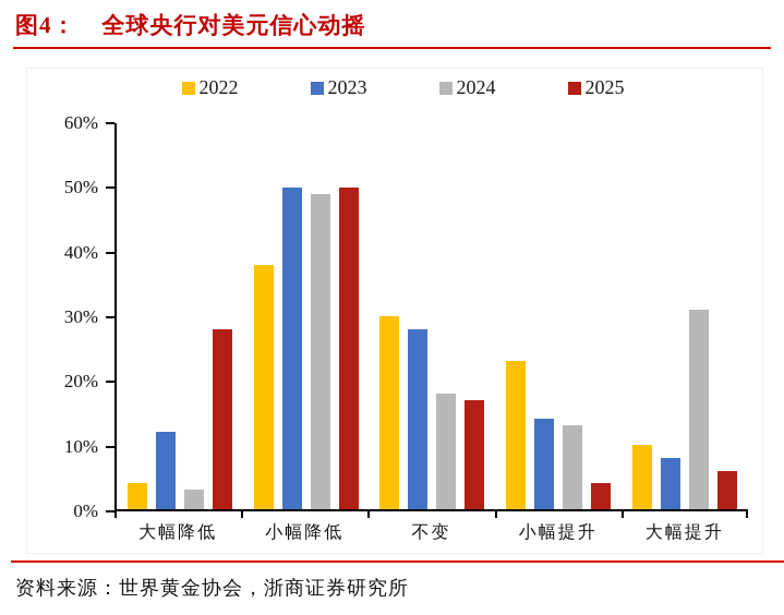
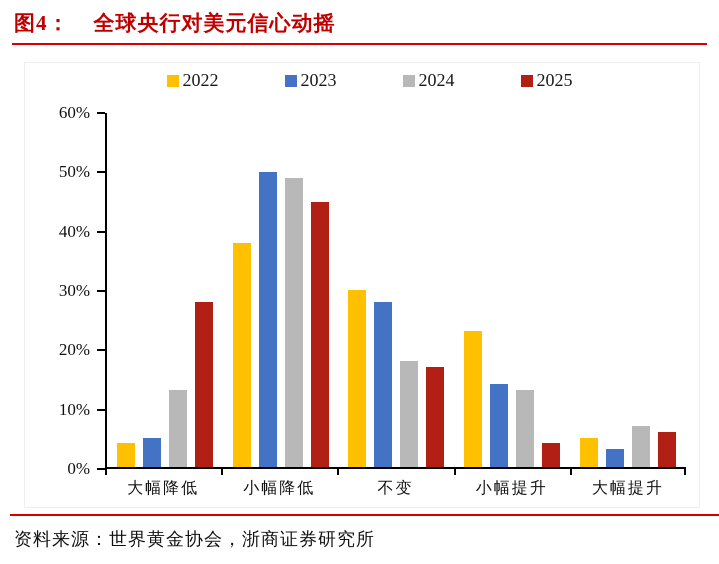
2023/大幅降低: 12% -> 5%
2024/大幅降低: 3% -> 13%
2025/小幅降低: 50% -> 45%
2022/大幅提升: 10% -> 5%
2023/大幅提升: 8% -> 3%
2024/大幅提升: 31% -> 7%
